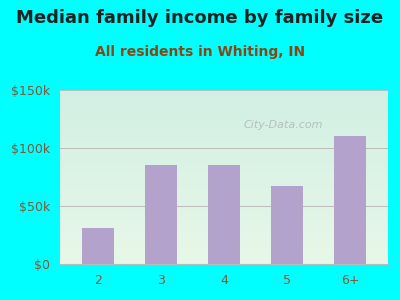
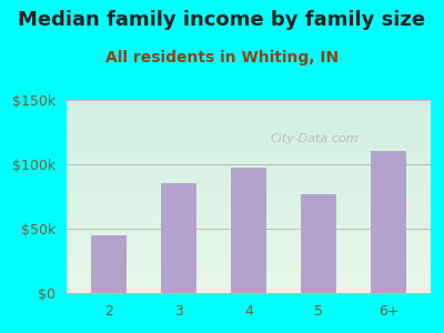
2: $31k -> $45k
4: $85k -> $97k
5: $67k -> $77k
